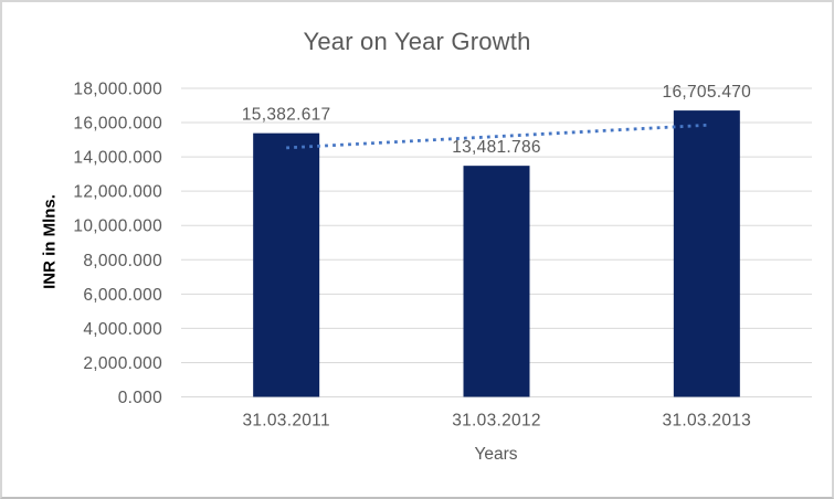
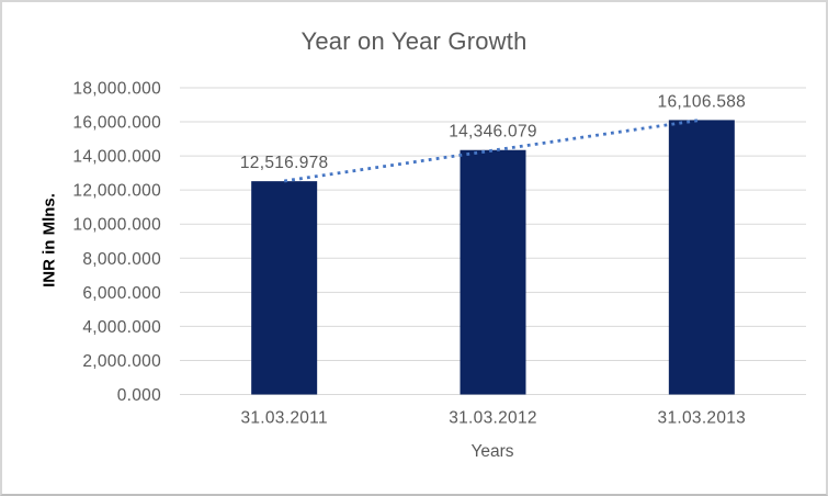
31.03.2011: 15,382.617 -> 12,516.978
31.03.2012: 13,481.786 -> 14,346.079
31.03.2013: 16,705.470 -> 16,106.588
